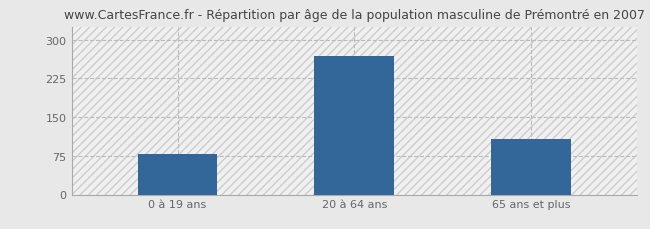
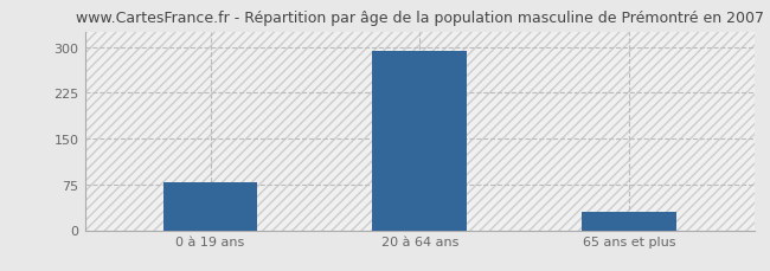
20 à 64 ans: 268 -> 293
65 ans et plus: 108 -> 30
